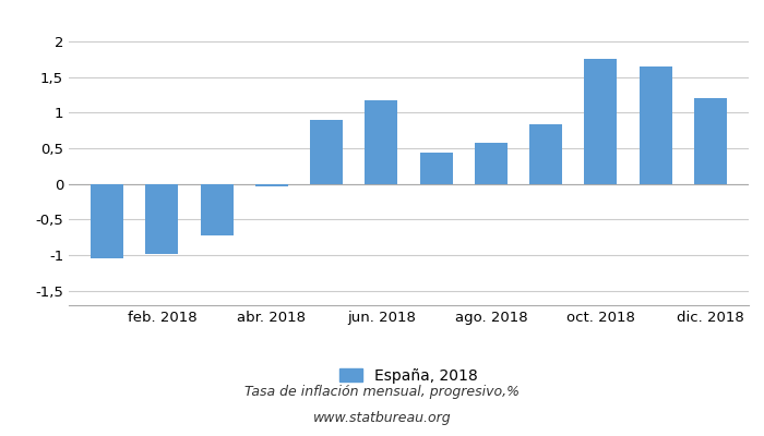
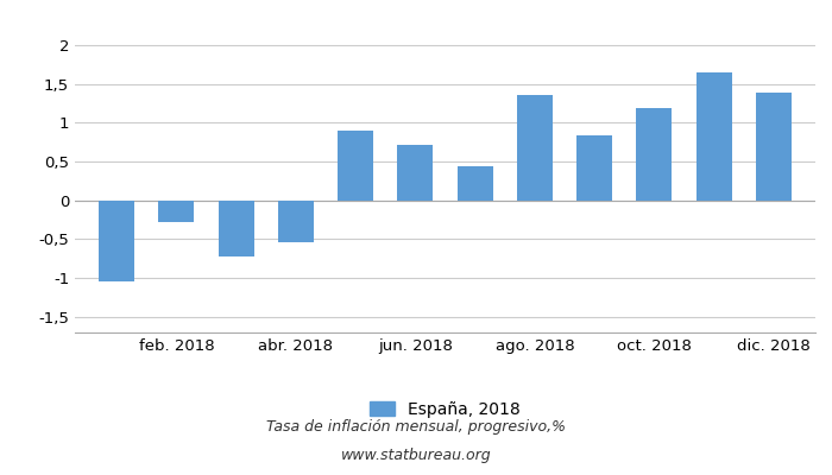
feb. 2018: -0,98 -> -0,28
abr. 2018: -0,03 -> -0,54
jun. 2018: 1,17 -> 0,72
ago. 2018: 0,57 -> 1,36
oct. 2018: 1,76 -> 1,18
dic. 2018: 1,20 -> 1,38
